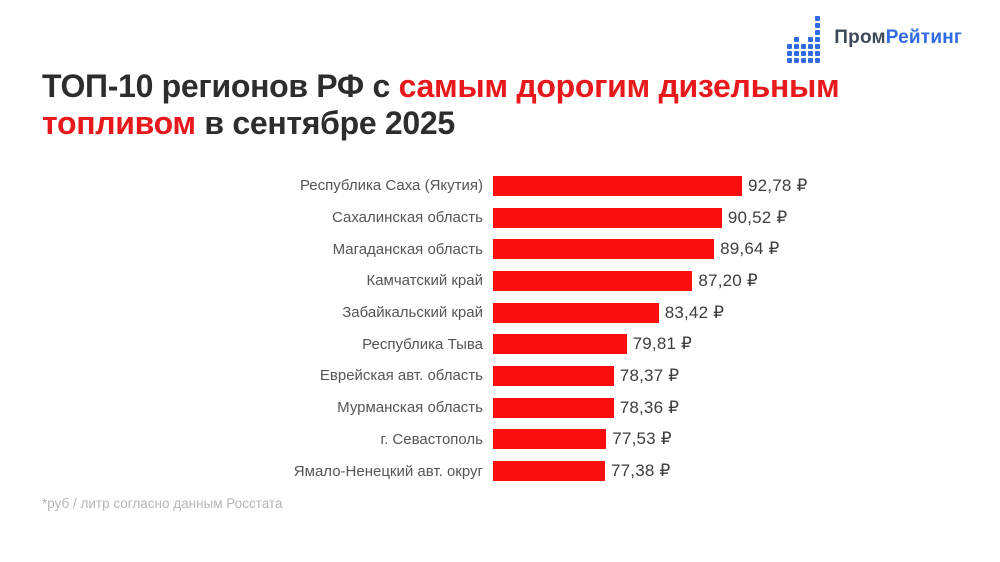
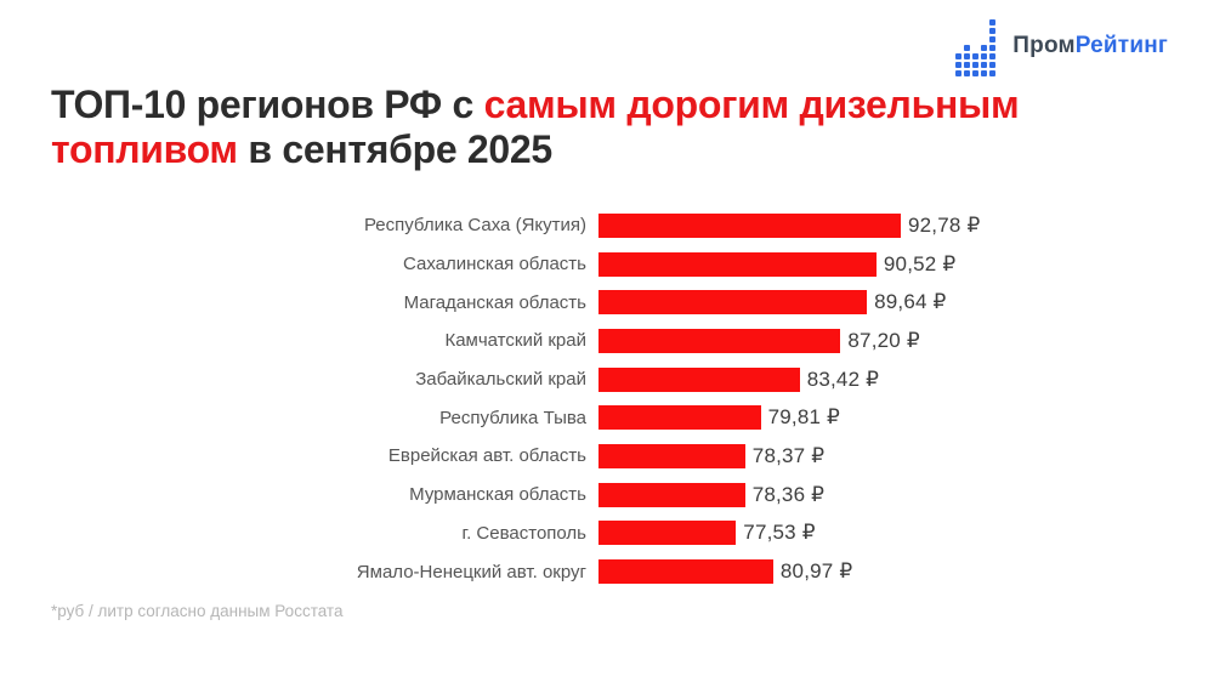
Ямало-Ненецкий авт. округ: 77,38 -> 80,97
